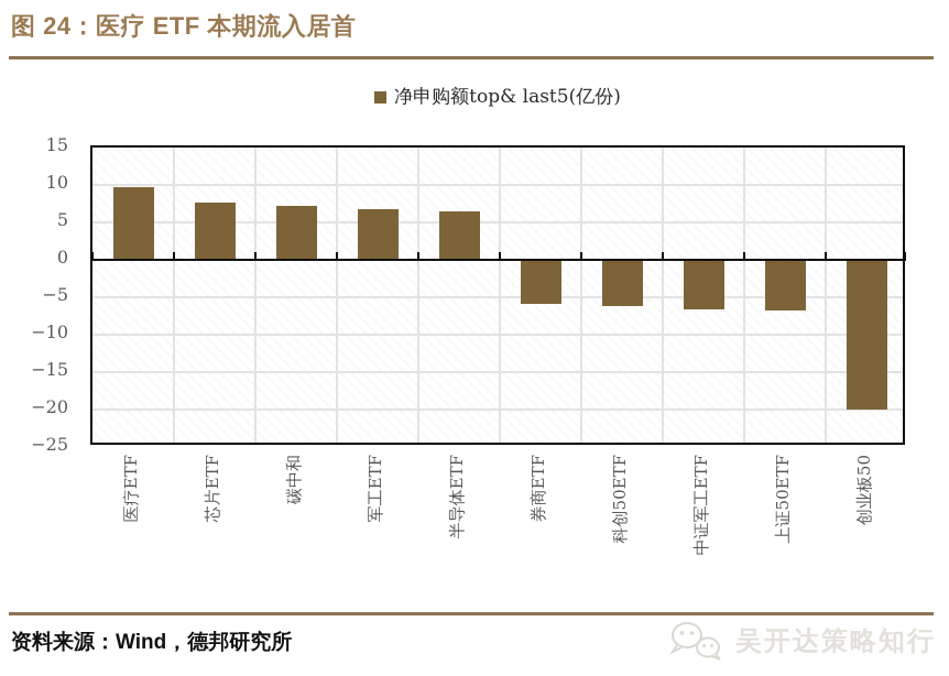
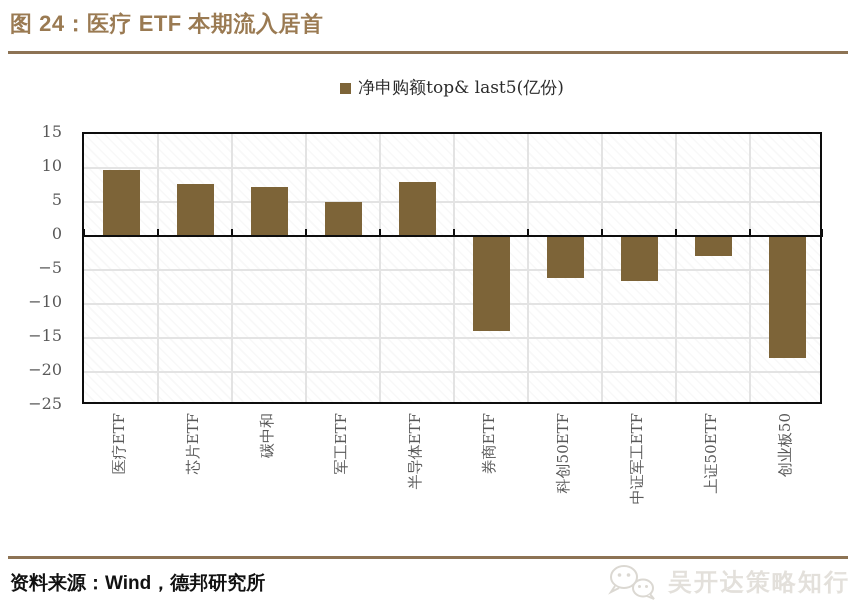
军工ETF: 7 -> 5
半导体ETF: 6 -> 8
券商ETF: -6 -> -14
上证50ETF: -7 -> -3
创业板50: -20 -> -18
